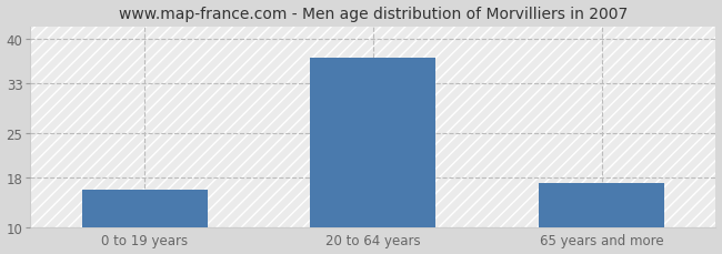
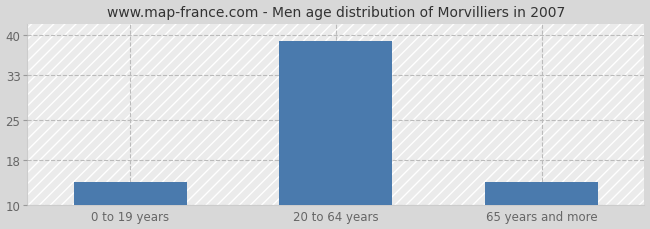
0 to 19 years: 16 -> 14
20 to 64 years: 37 -> 39
65 years and more: 17 -> 14
